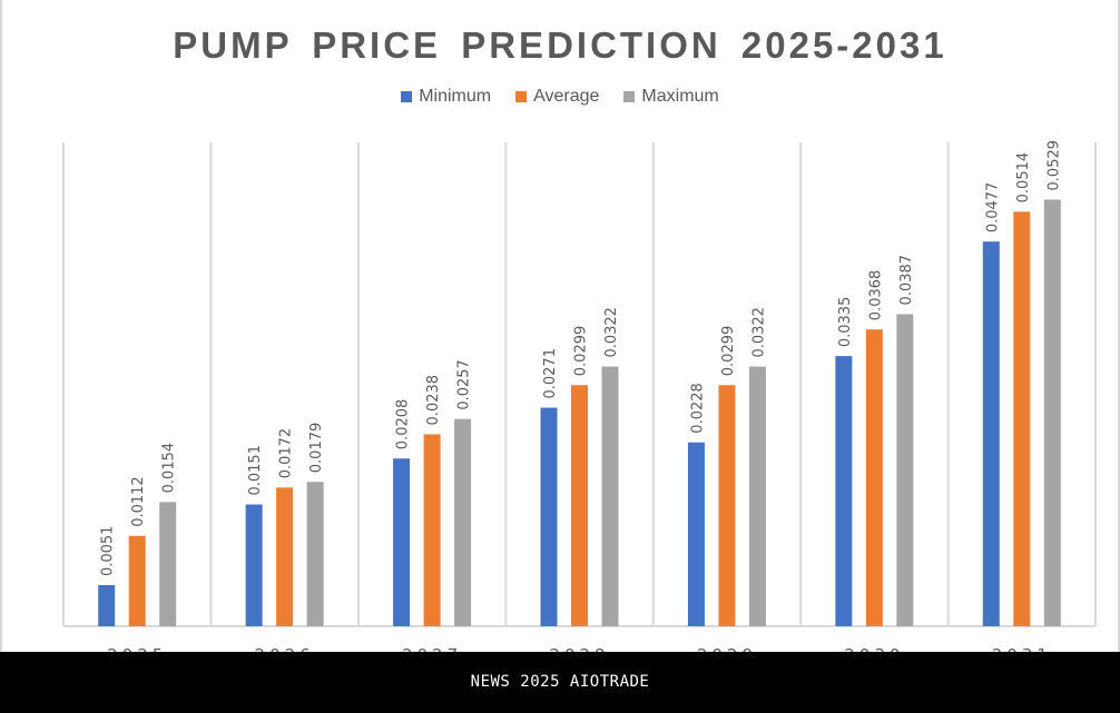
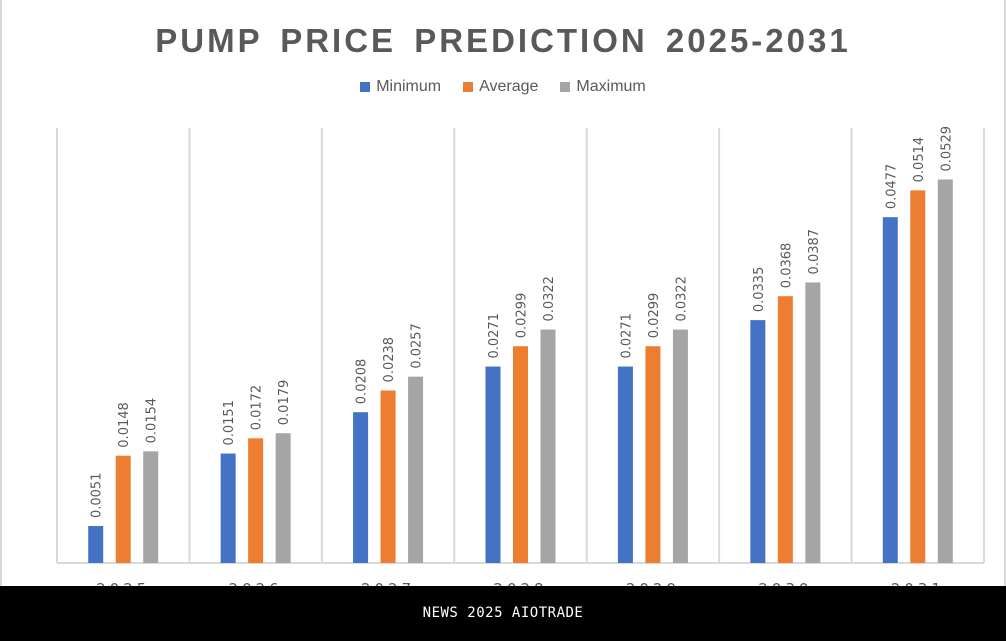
Average/2025: 0.0112 -> 0.0148
Minimum/2029: 0.0228 -> 0.0271
